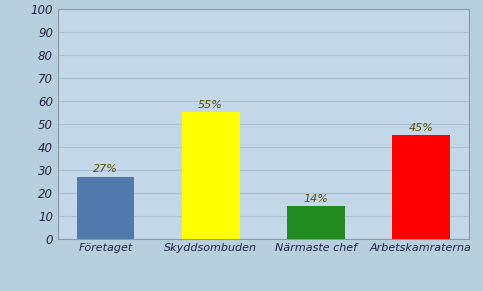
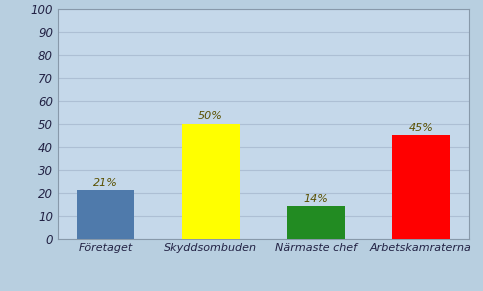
Företaget: 27% -> 21%
Skyddsombuden: 55% -> 50%
